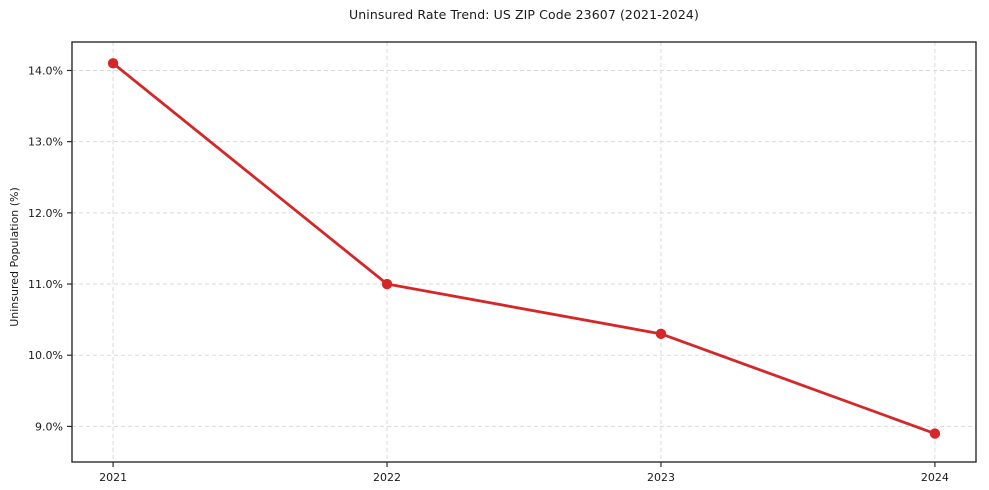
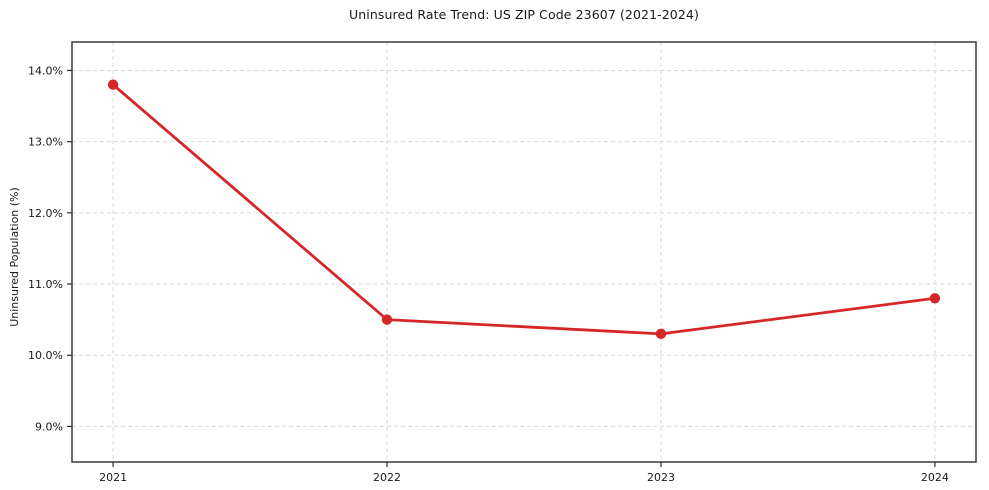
2021: 14.1% -> 13.8%
2022: 11.0% -> 10.5%
2024: 8.9% -> 10.8%
